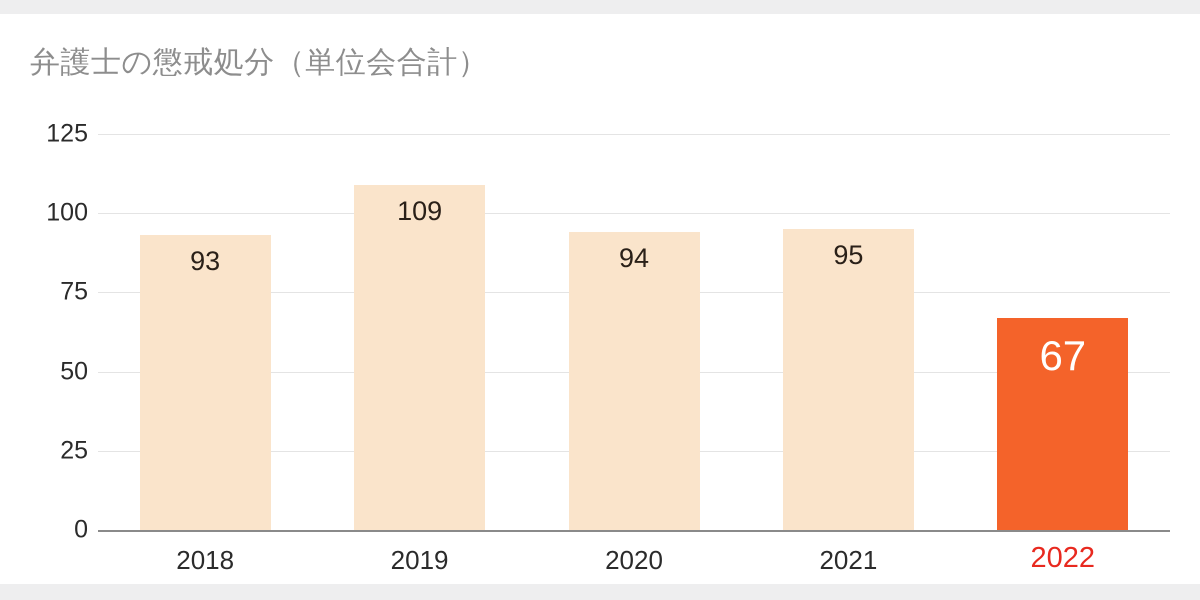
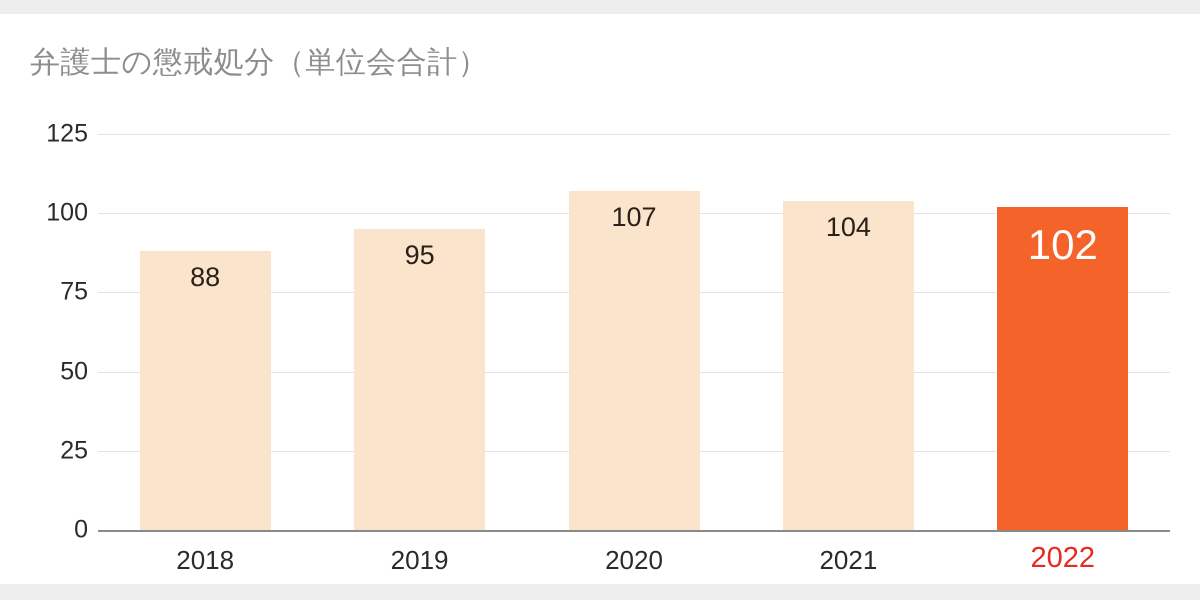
2018: 93 -> 88
2019: 109 -> 95
2020: 94 -> 107
2021: 95 -> 104
2022: 67 -> 102
